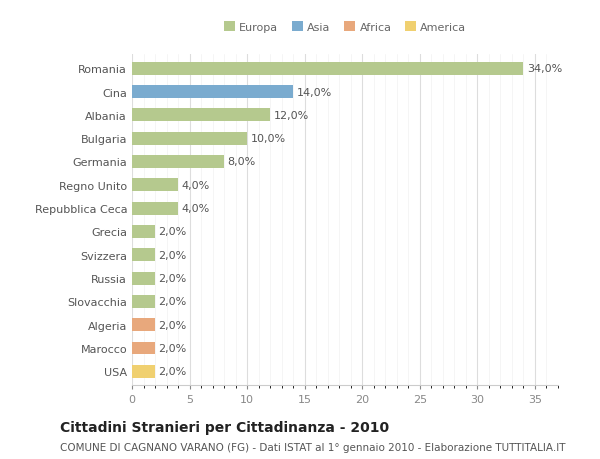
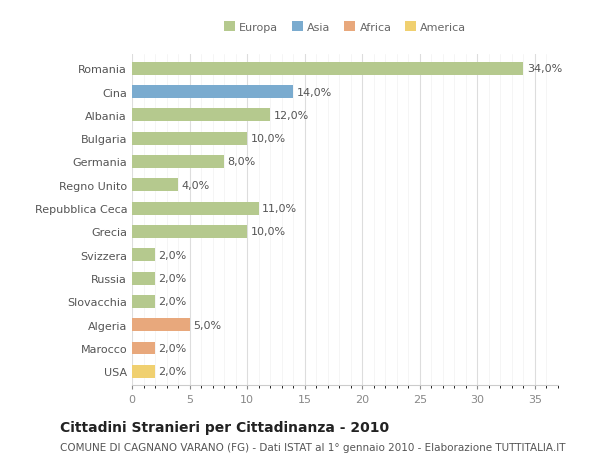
Repubblica Ceca: 4,0% -> 11,0%
Grecia: 2,0% -> 10,0%
Algeria: 2,0% -> 5,0%
